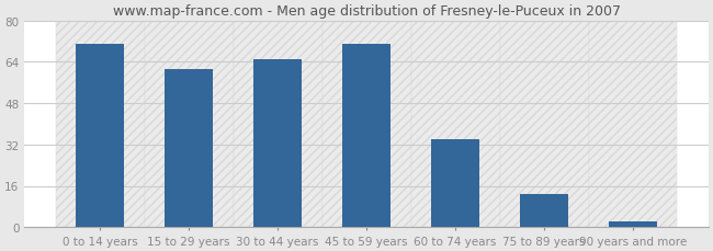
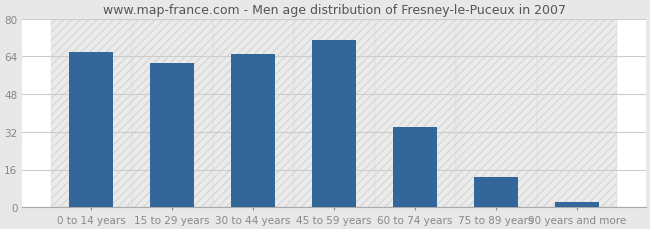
0 to 14 years: 71 -> 66
